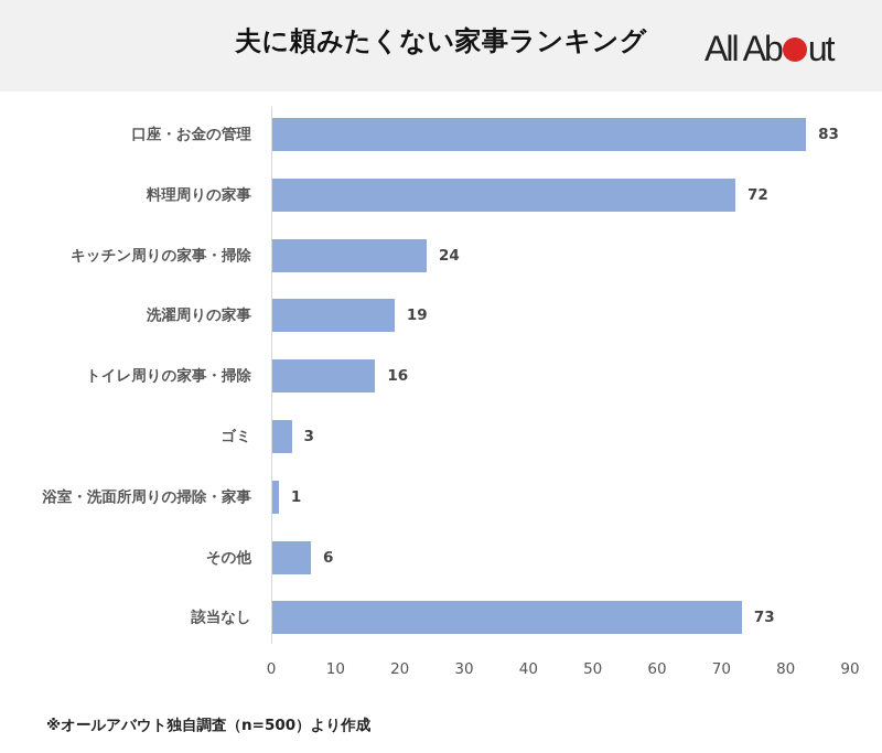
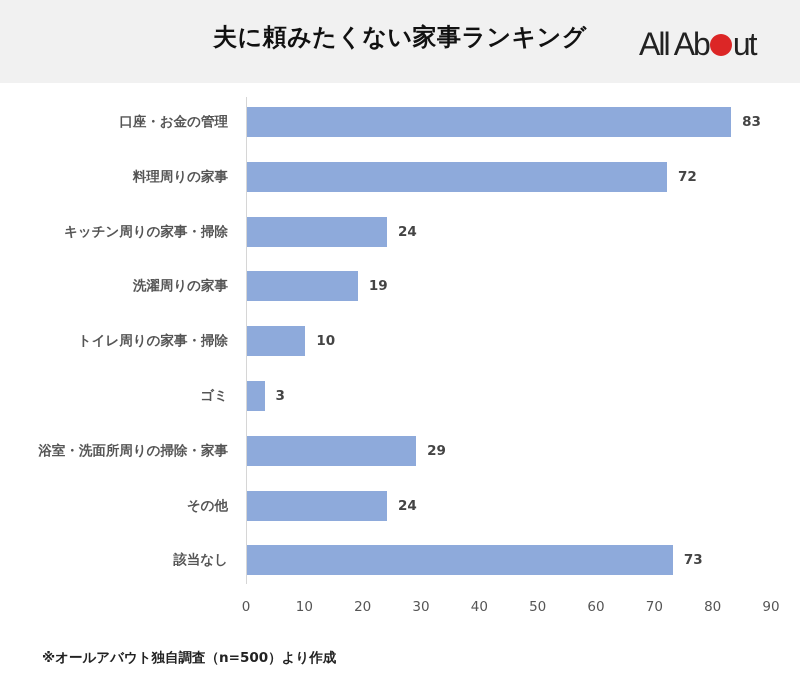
トイレ周りの家事・掃除: 16 -> 10
浴室・洗面所周りの掃除・家事: 1 -> 29
その他: 6 -> 24
